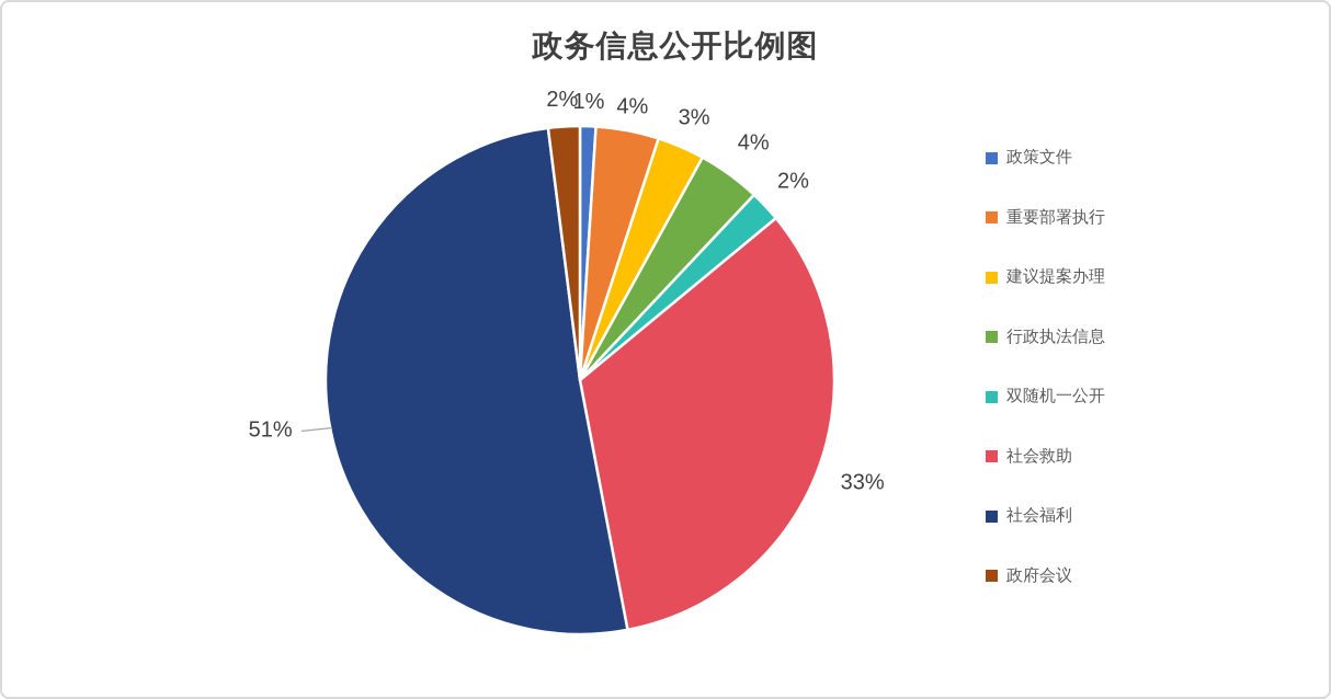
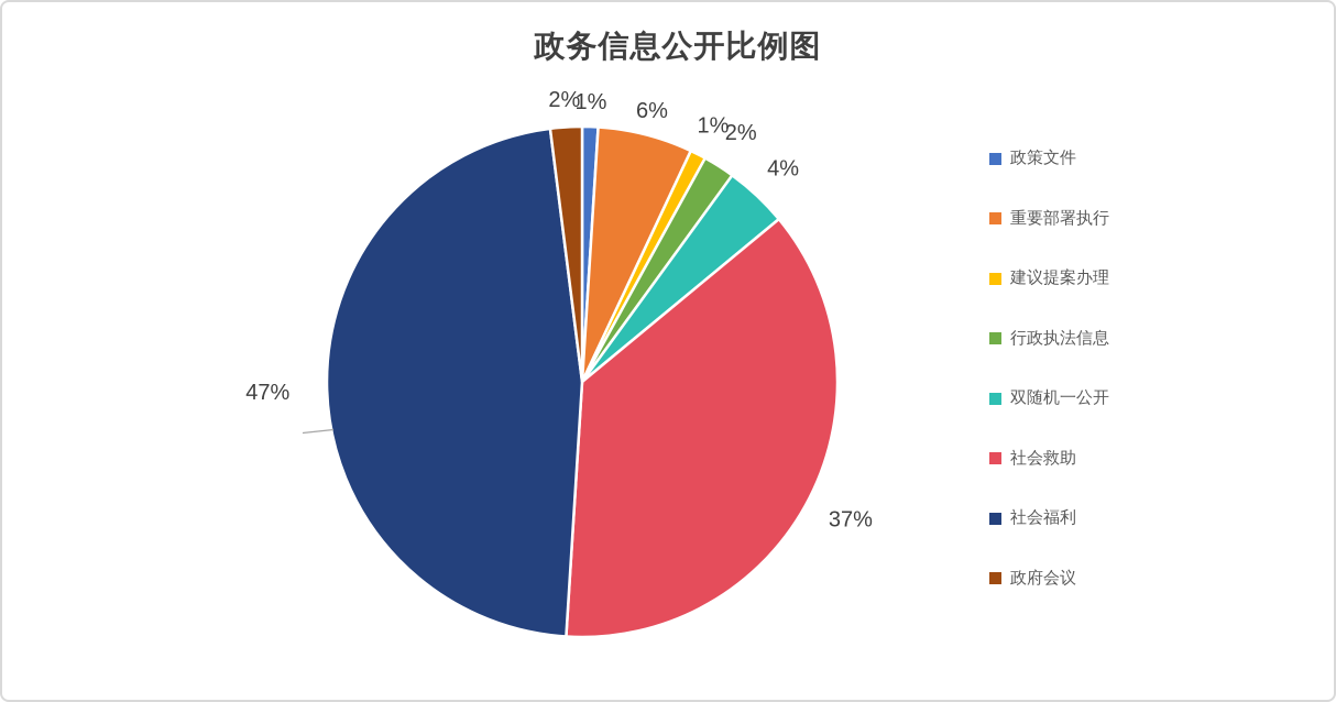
重要部署执行: 4% -> 6%
建议提案办理: 3% -> 1%
行政执法信息: 4% -> 2%
双随机一公开: 2% -> 4%
社会救助: 33% -> 37%
社会福利: 51% -> 47%
